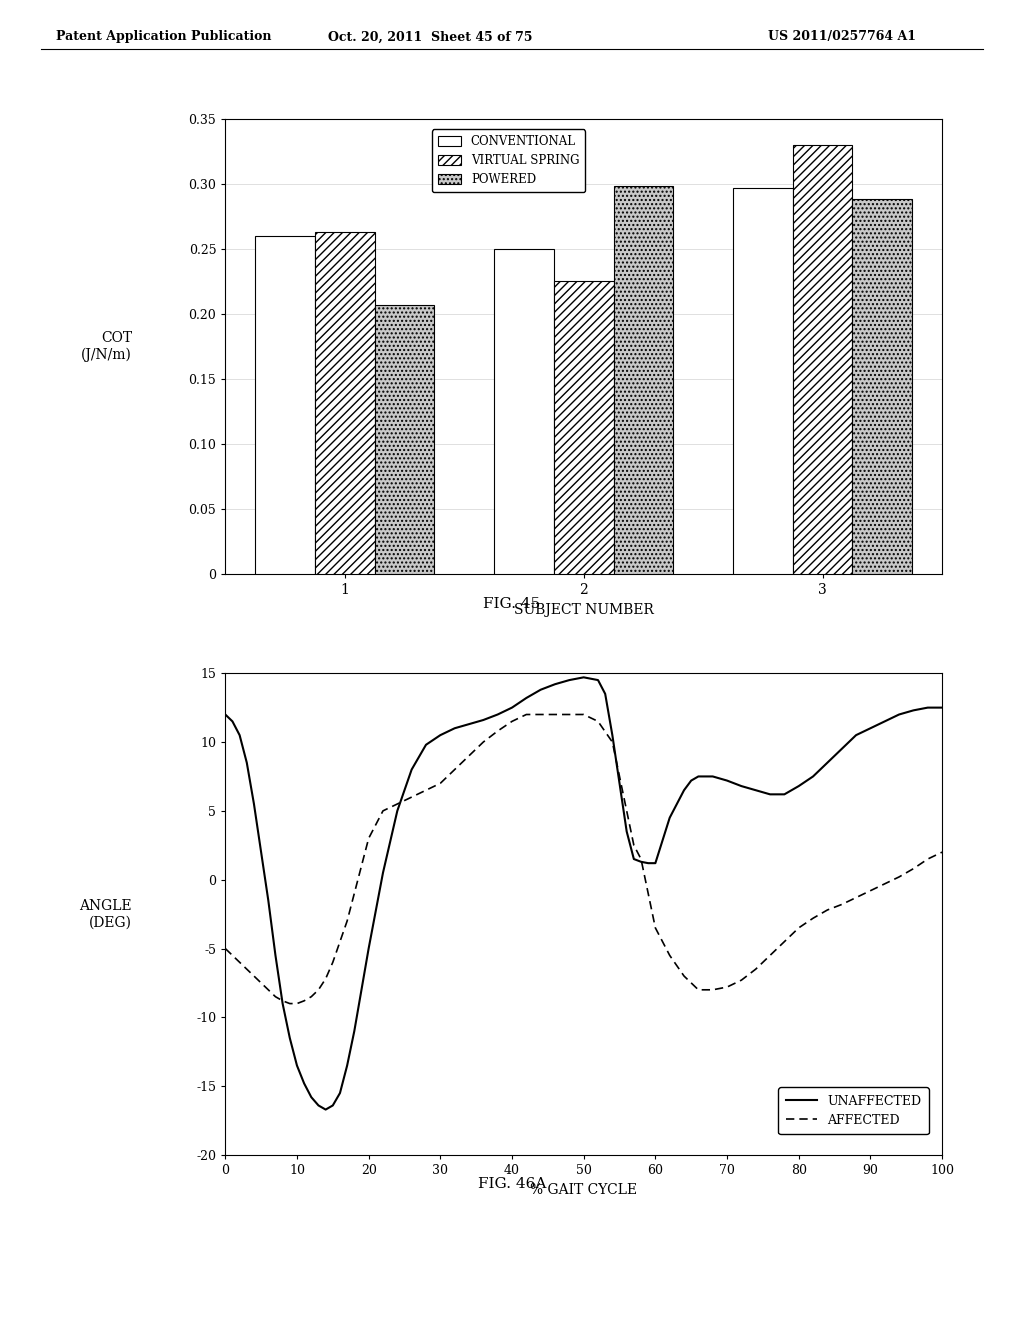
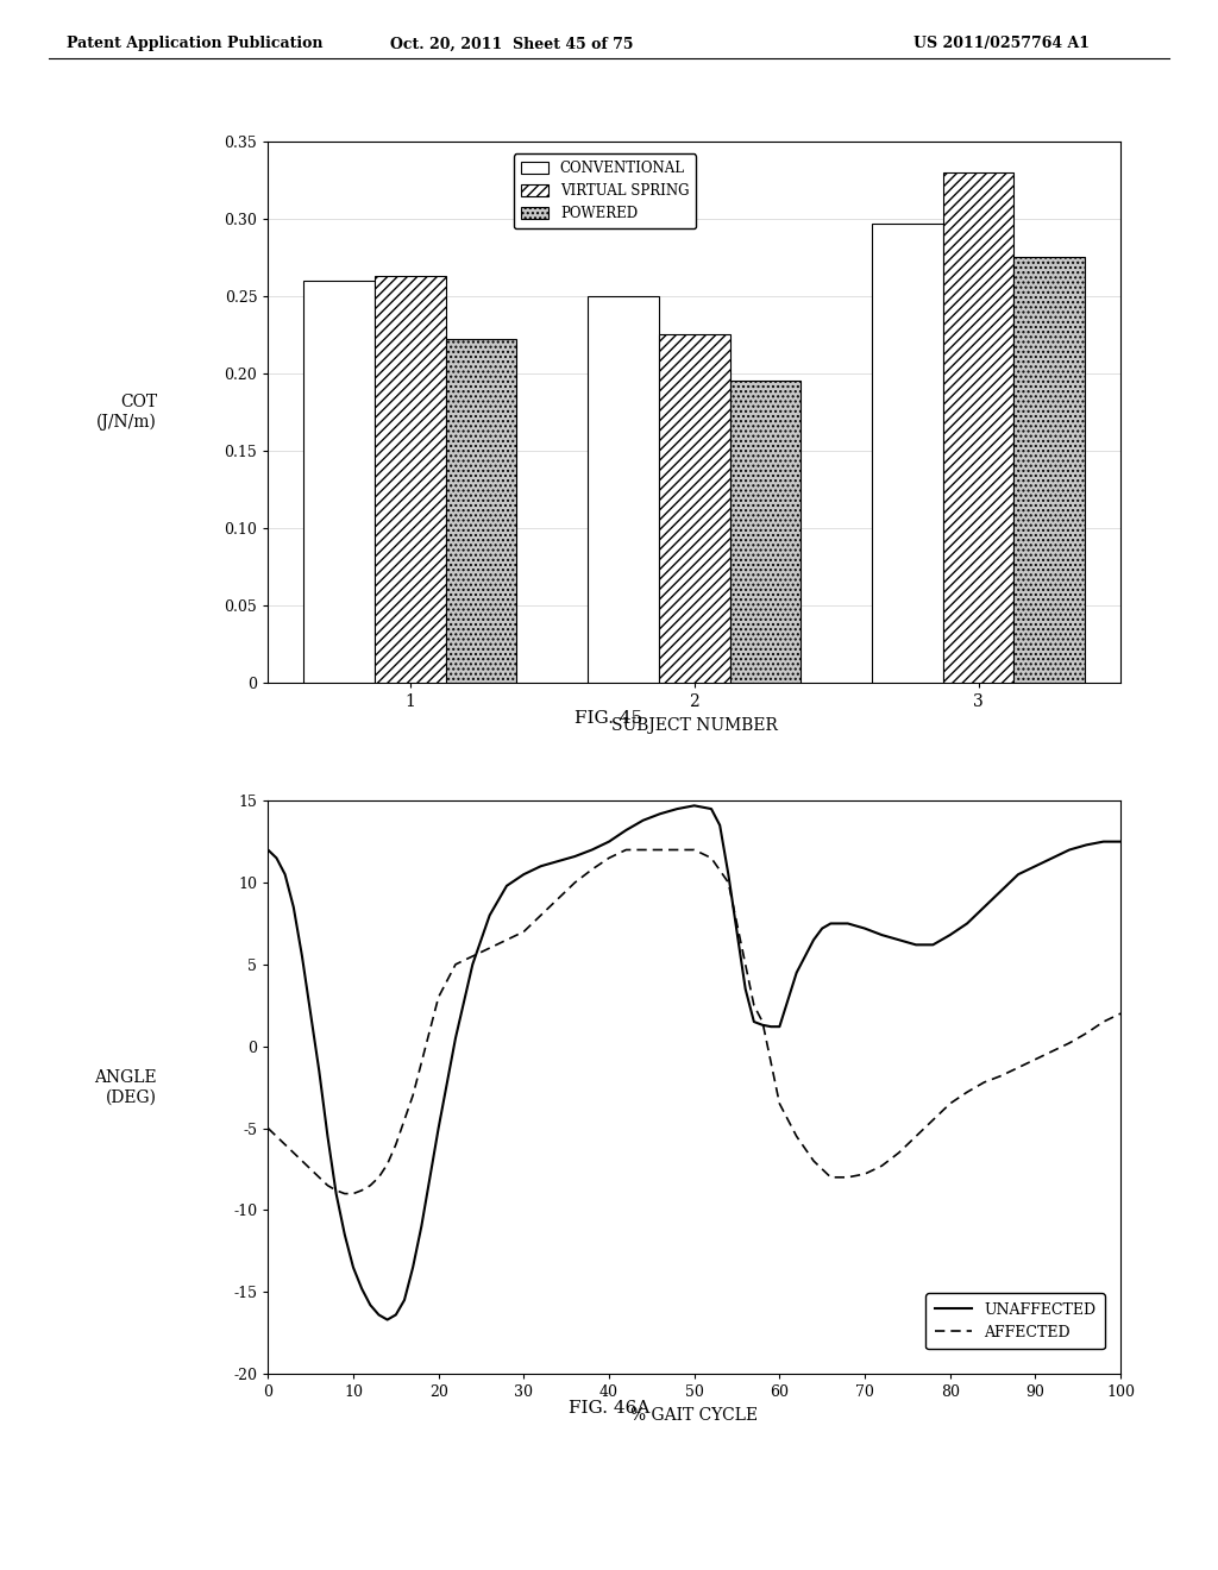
POWERED/1: 0.207 -> 0.222
POWERED/2: 0.298 -> 0.195
POWERED/3: 0.288 -> 0.275
